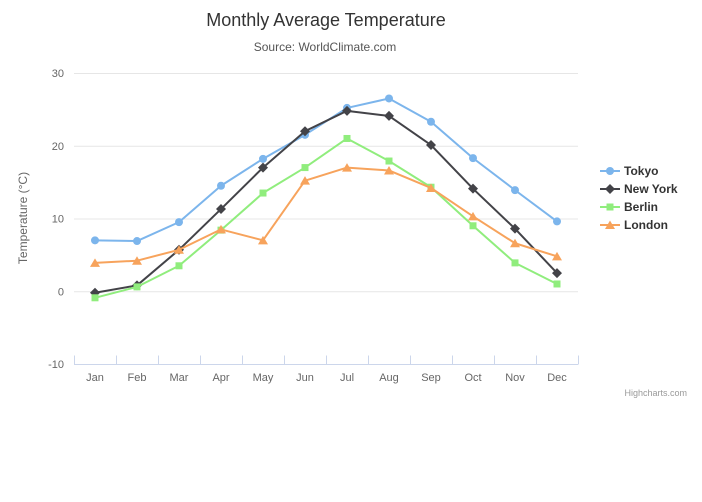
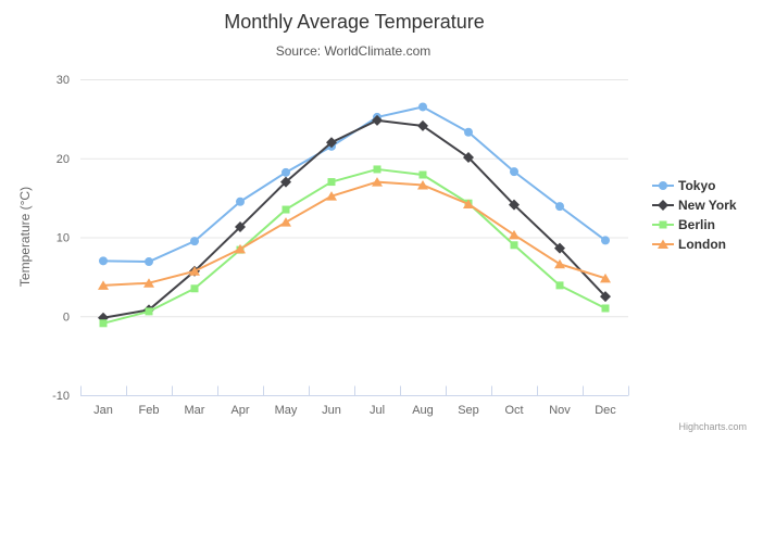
London/May: 7 -> 12
Berlin/Jul: 21 -> 19
